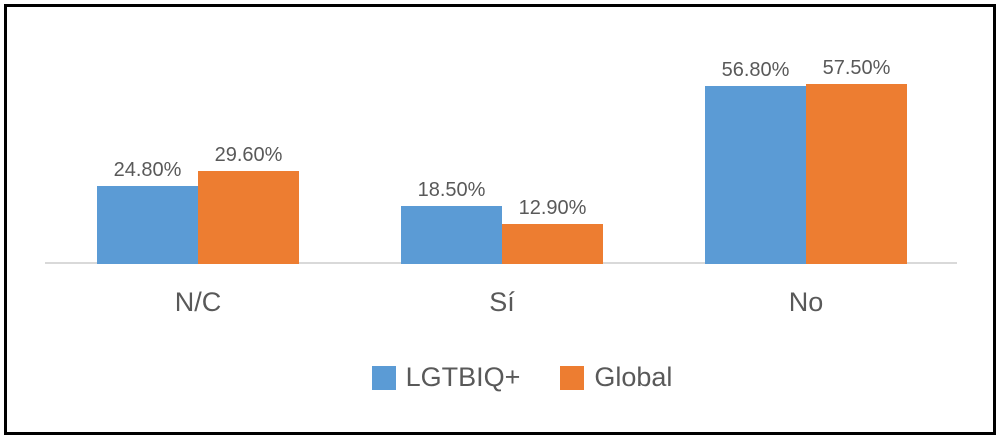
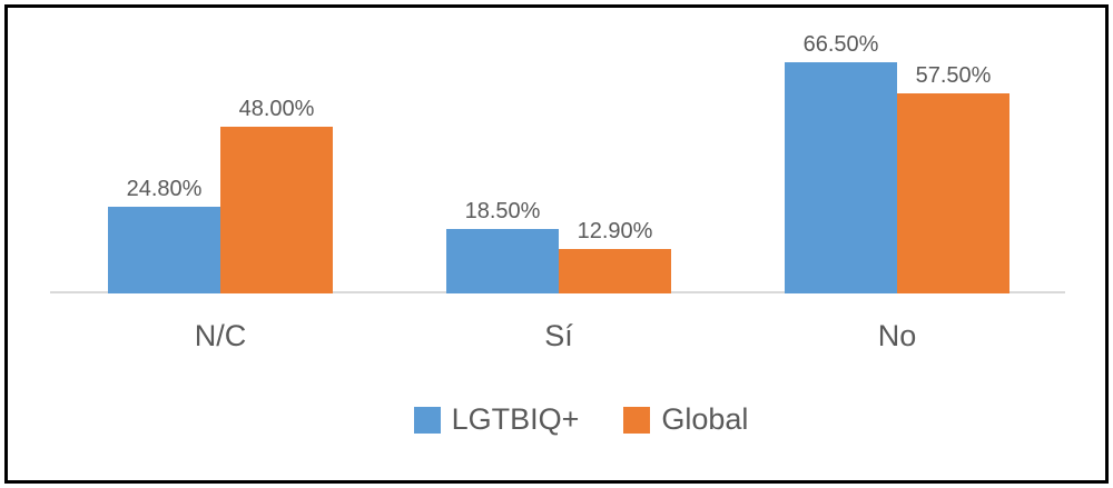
Global/N/C: 29.60% -> 48.00%
LGTBIQ+/No: 56.80% -> 66.50%
